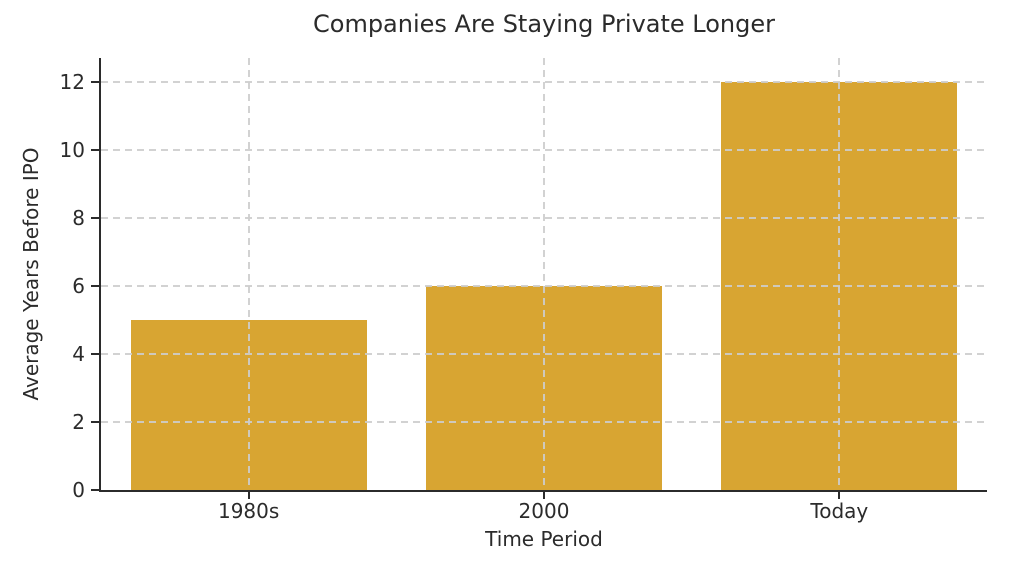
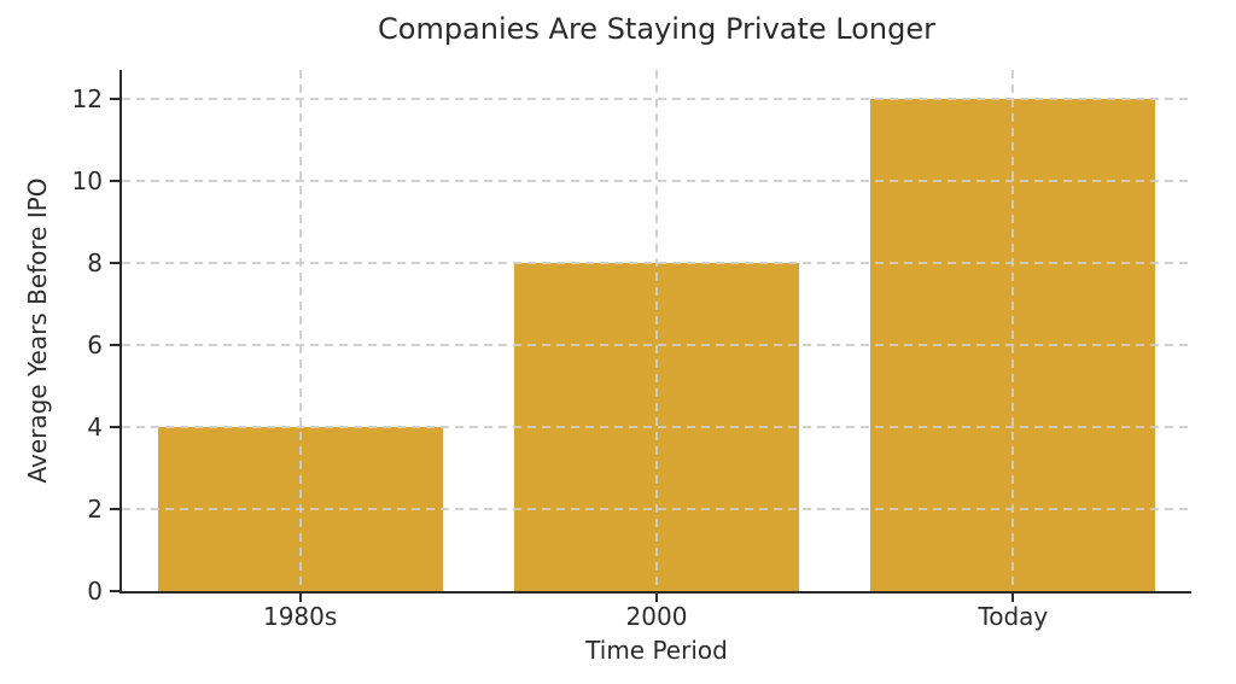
1980s: 5 -> 4
2000: 6 -> 8
